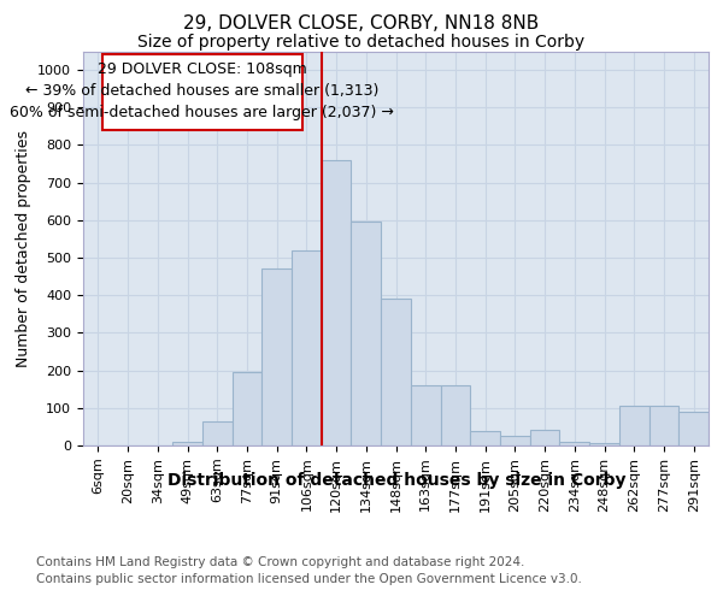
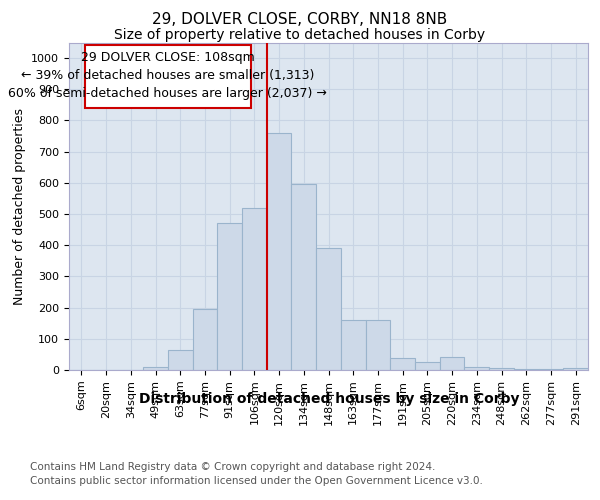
262sqm: 105 -> 3
277sqm: 105 -> 3
291sqm: 90 -> 7
